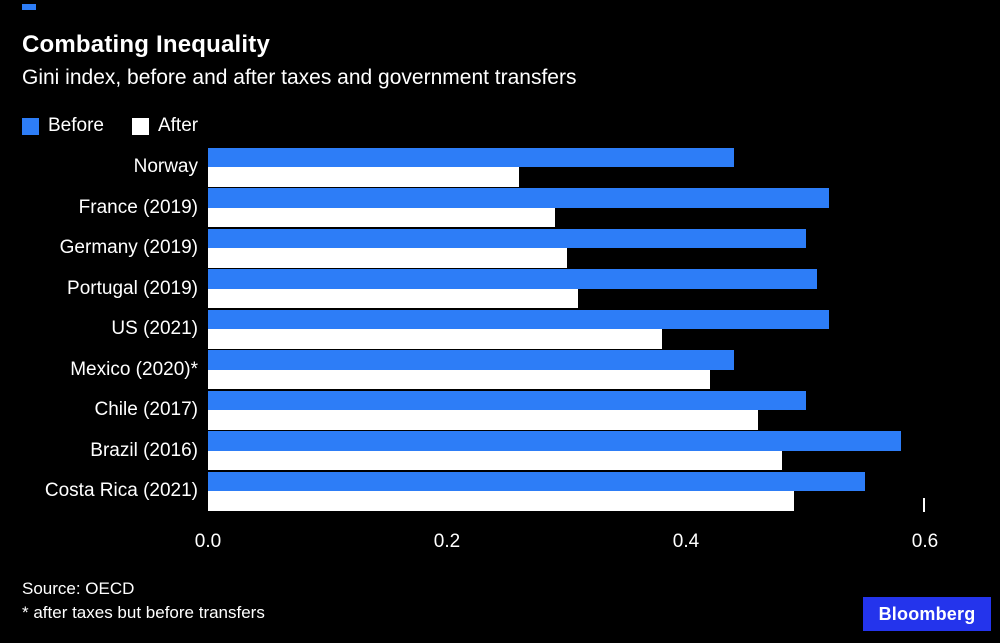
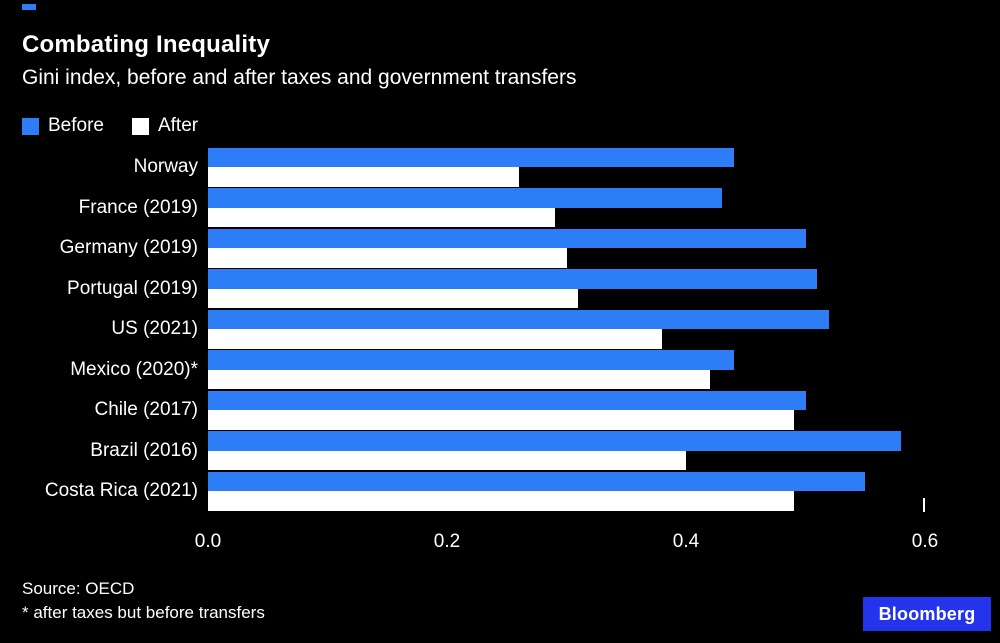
Before/France (2019): 0.52 -> 0.43
After/Chile (2017): 0.46 -> 0.49
After/Brazil (2016): 0.48 -> 0.40
